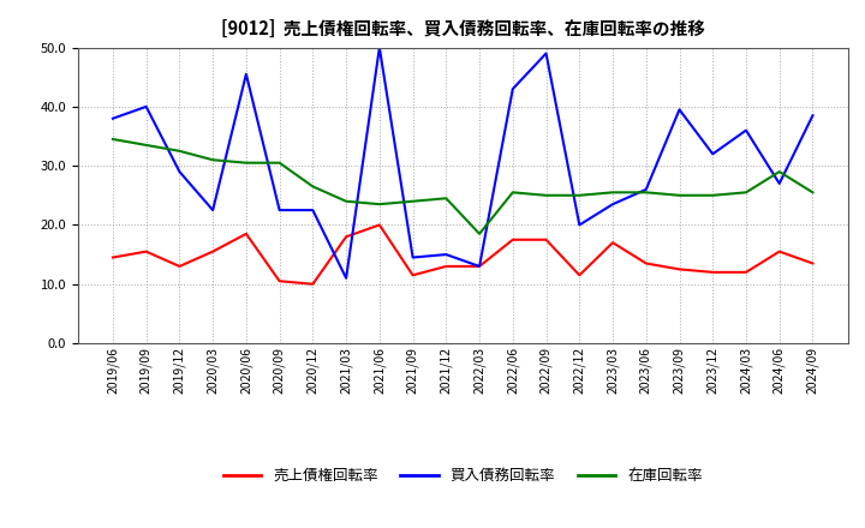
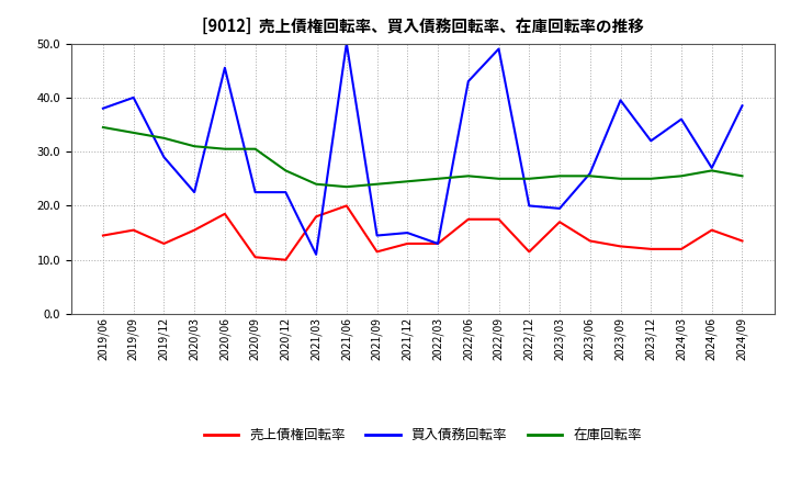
在庫回転率/2022/03: 18.5 -> 25.0
買入債務回転率/2023/03: 23.5 -> 19.5
在庫回転率/2024/06: 29.0 -> 26.5
